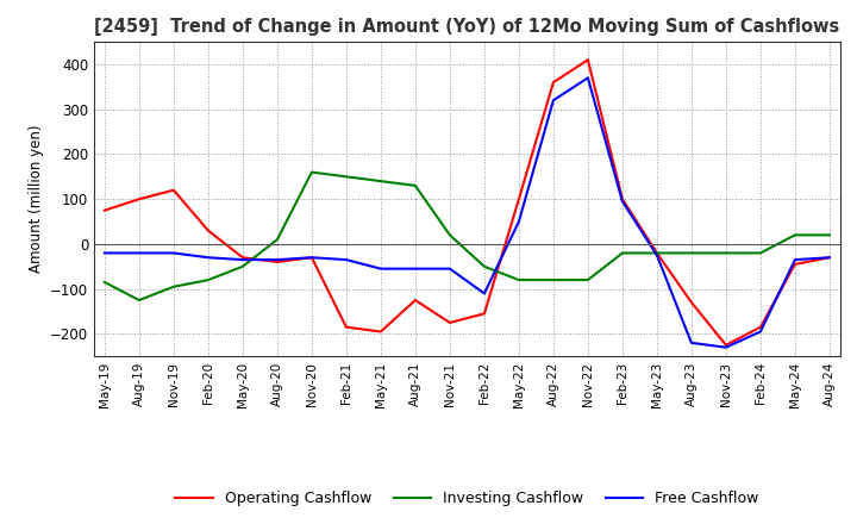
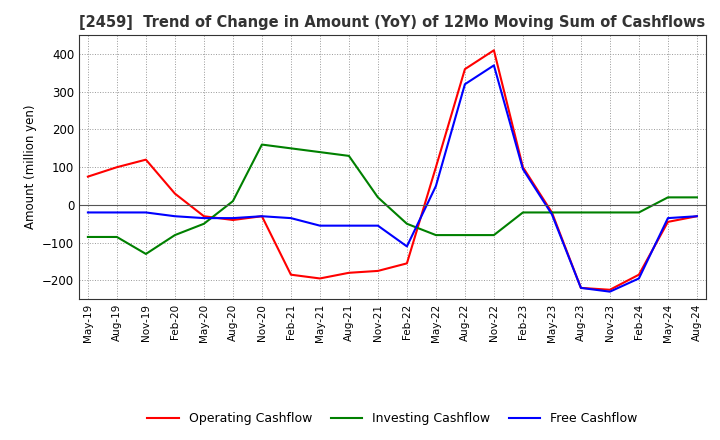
Investing Cashflow/Aug-19: -125 -> -85
Investing Cashflow/Nov-19: -95 -> -130
Operating Cashflow/Aug-21: -125 -> -180
Operating Cashflow/Aug-23: -130 -> -220
